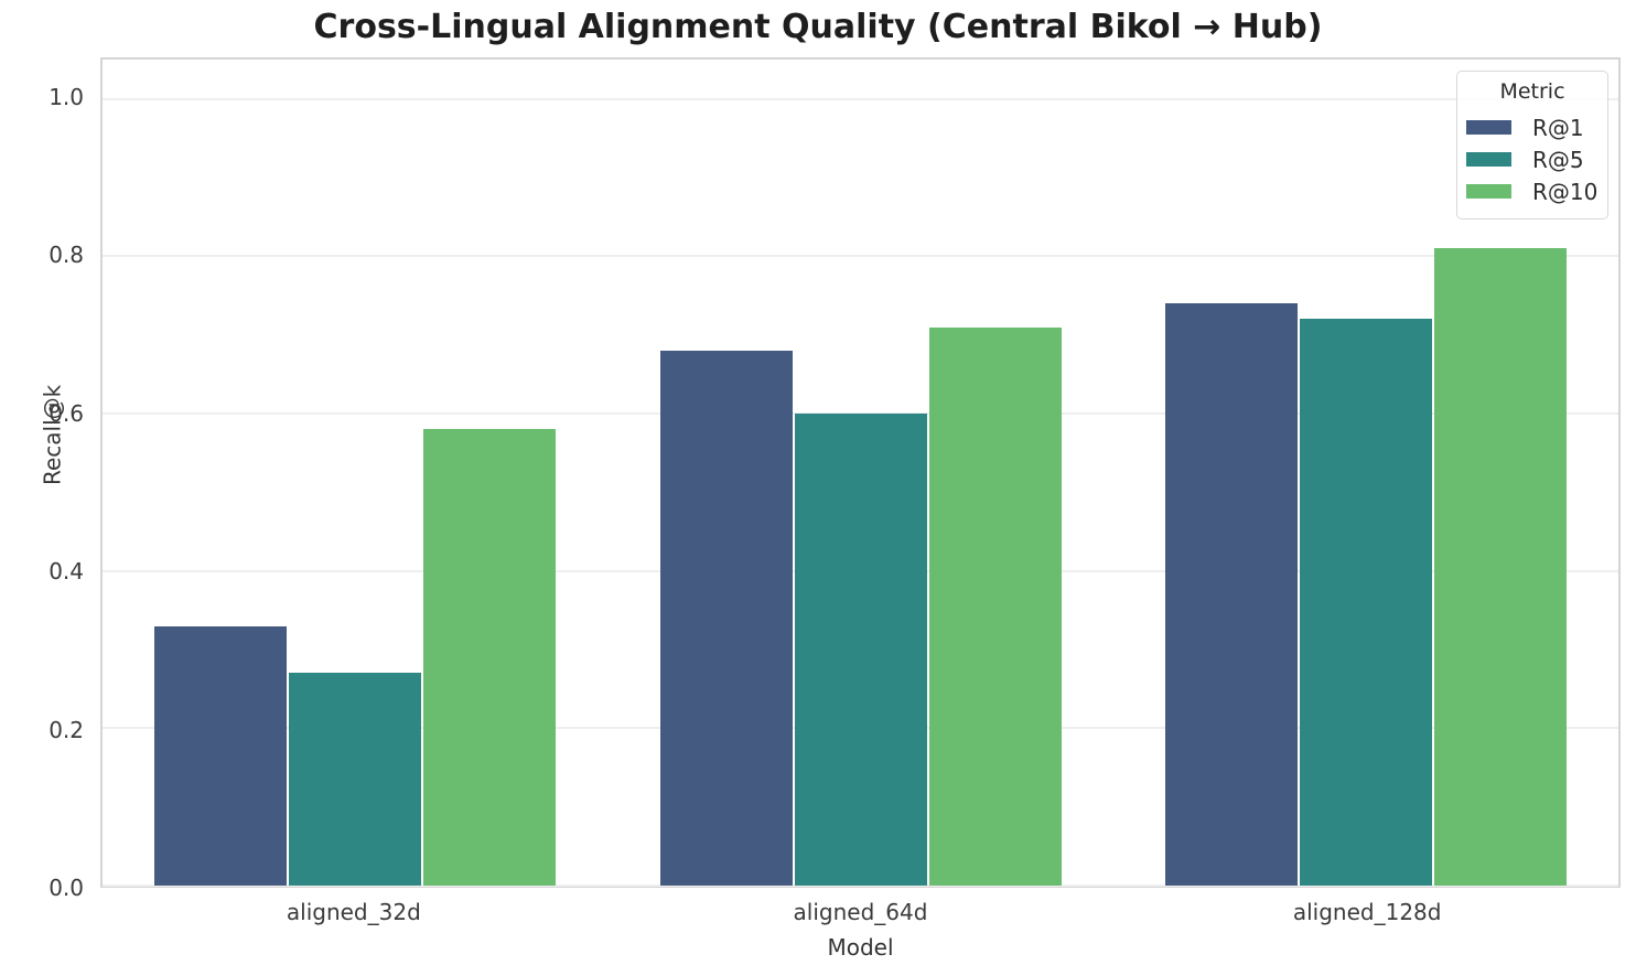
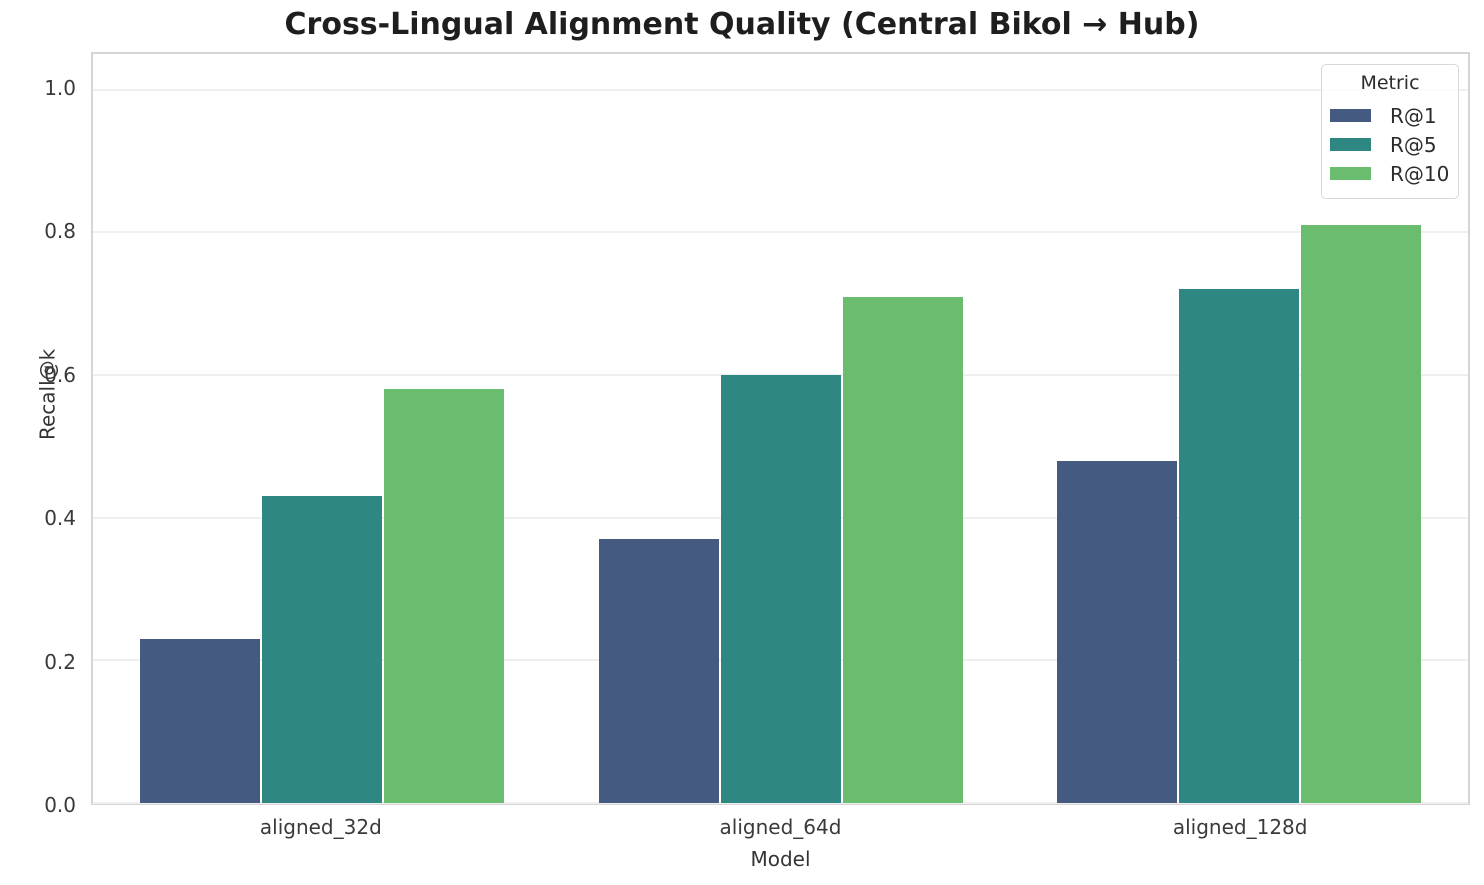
R@1/aligned_32d: 0.33 -> 0.23
R@5/aligned_32d: 0.27 -> 0.43
R@1/aligned_64d: 0.68 -> 0.37
R@1/aligned_128d: 0.74 -> 0.48
